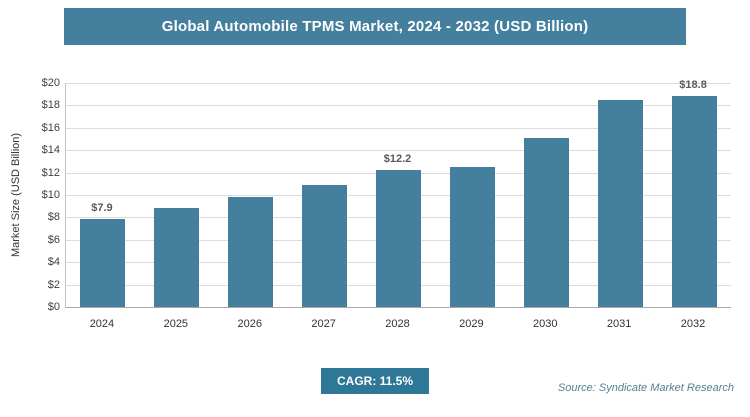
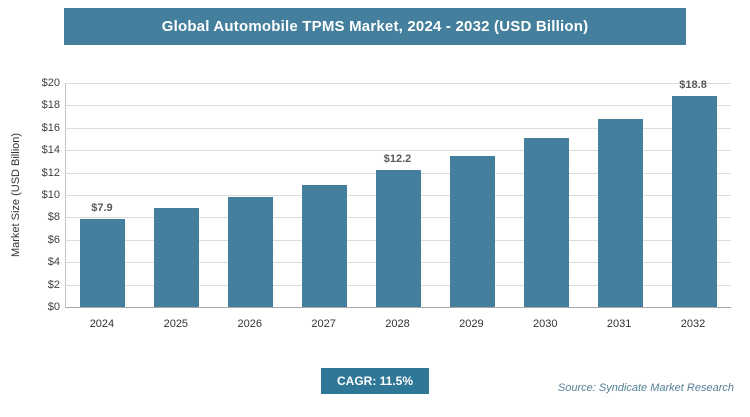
2029: $12.5 -> $13.5
2031: $18.5 -> $16.8
